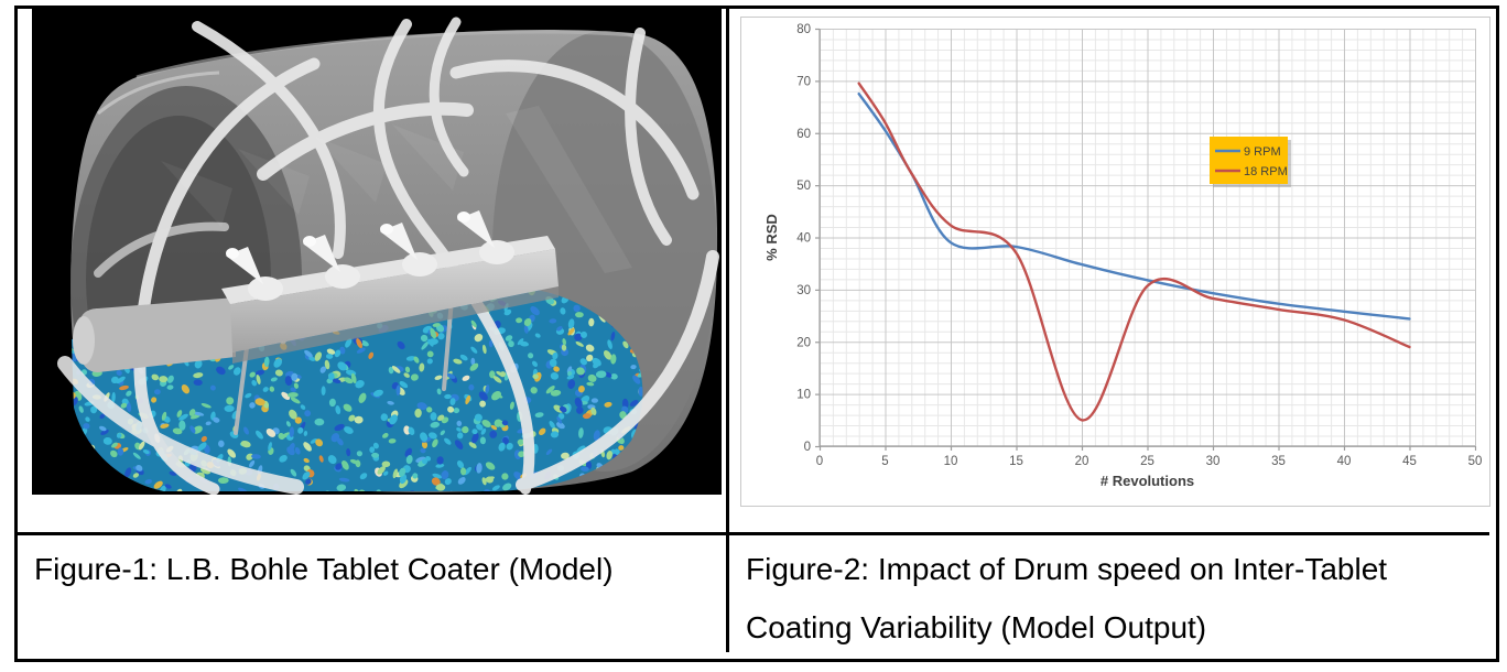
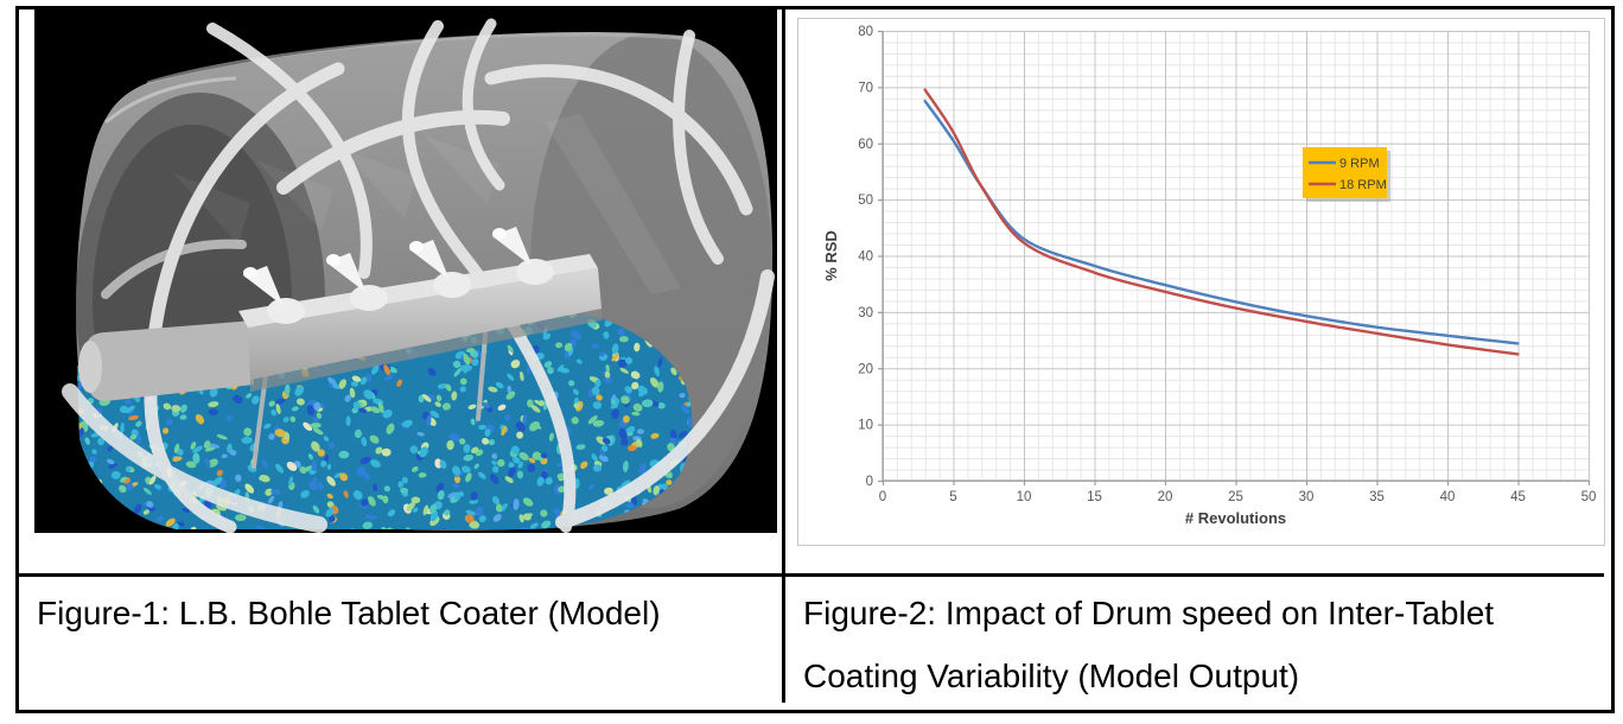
9 RPM/10: 39 -> 43
18 RPM/20: 5 -> 34
18 RPM/45: 19 -> 22
